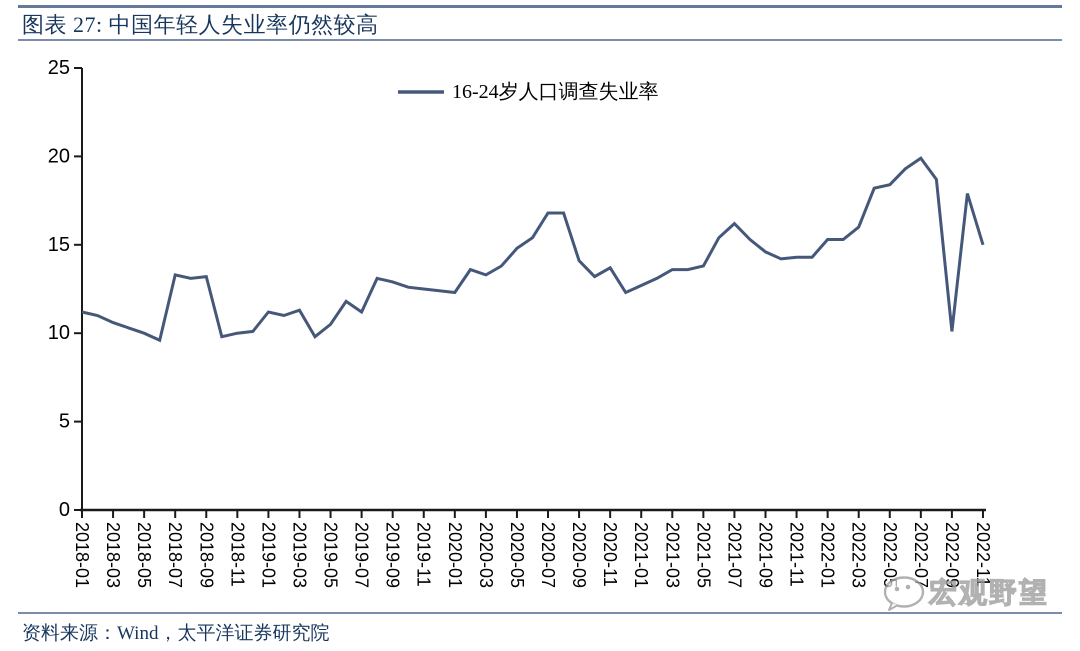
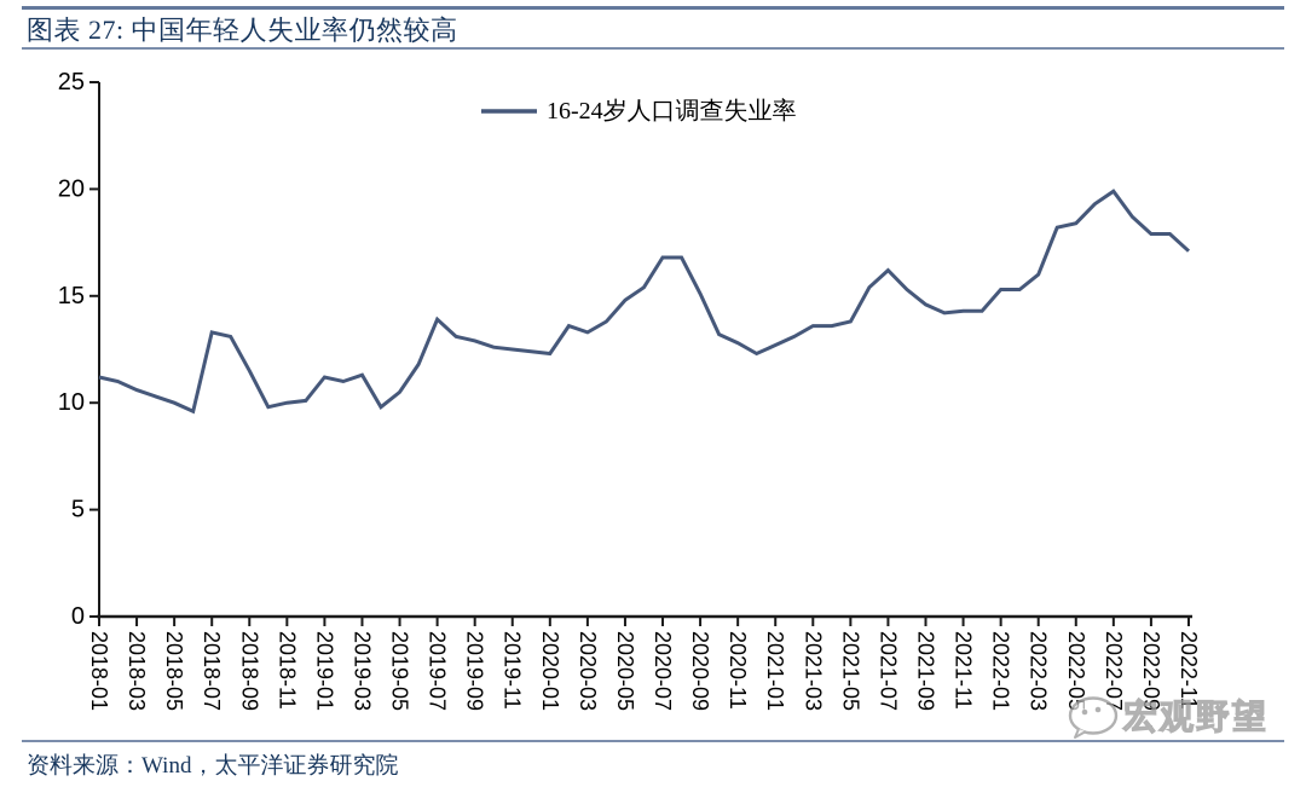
2018-09: 13.2 -> 11.5
2019-07: 11.2 -> 13.9
2020-09: 14.1 -> 15.1
2020-11: 13.7 -> 12.8
2022-09: 10.1 -> 17.9
2022-11: 15.0 -> 17.1
